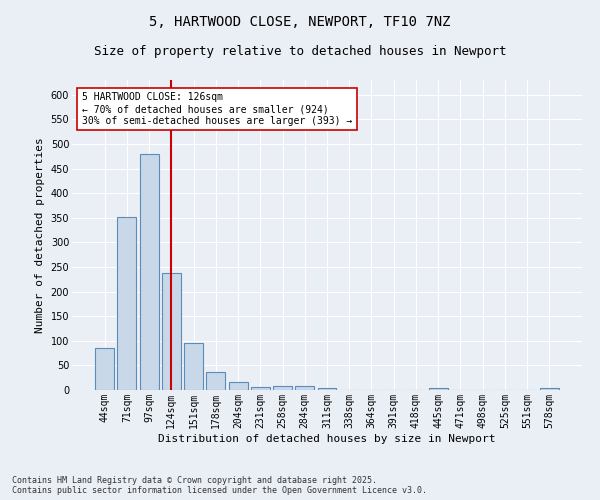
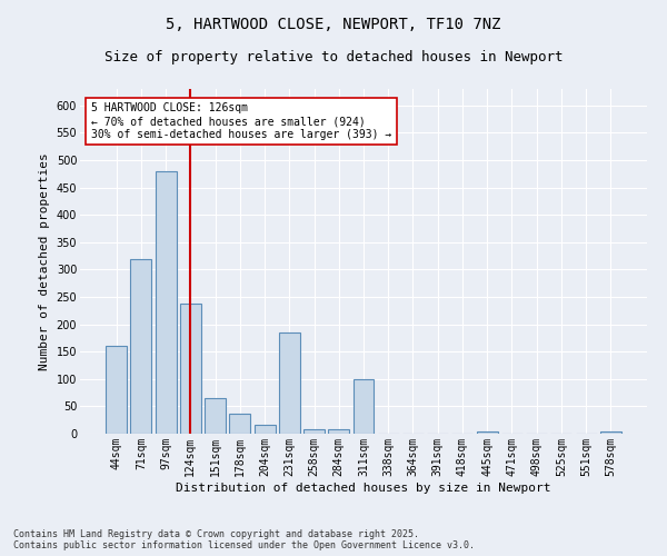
44sqm: 85 -> 160
71sqm: 352 -> 320
151sqm: 96 -> 65
231sqm: 7 -> 185
311sqm: 4 -> 100
